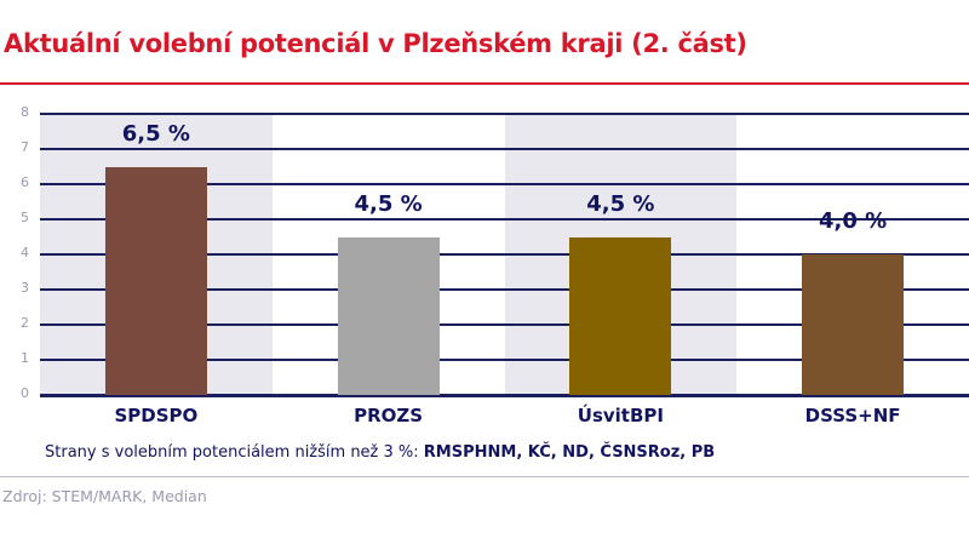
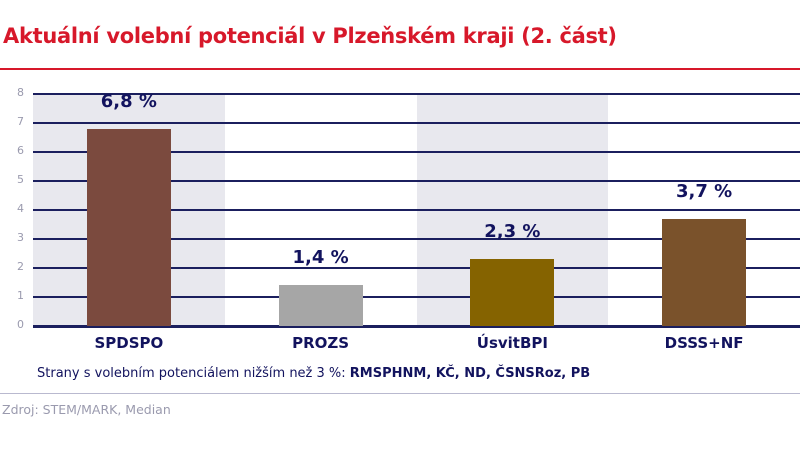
SPDSPO: 6,5 -> 6,8
PROZS: 4,5 -> 1,4
ÚsvitBPI: 4,5 -> 2,3
DSSS+NF: 4,0 -> 3,7
